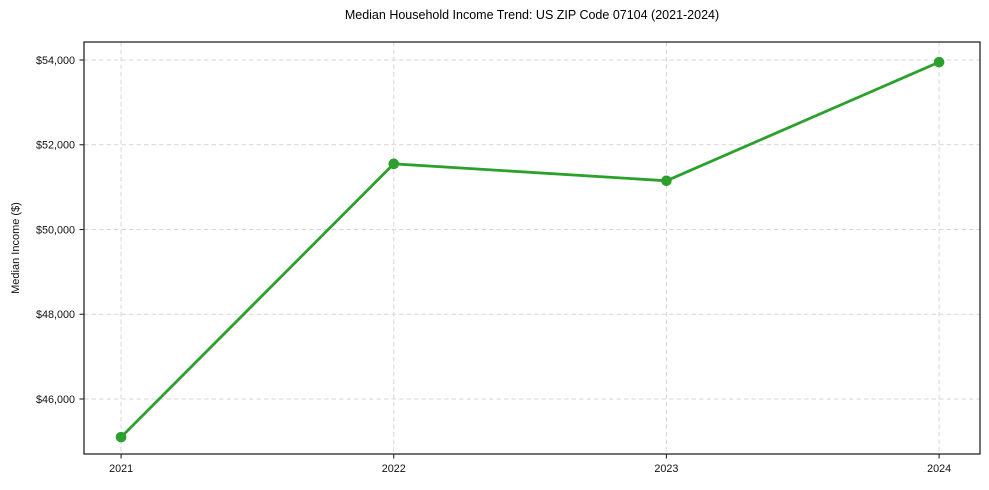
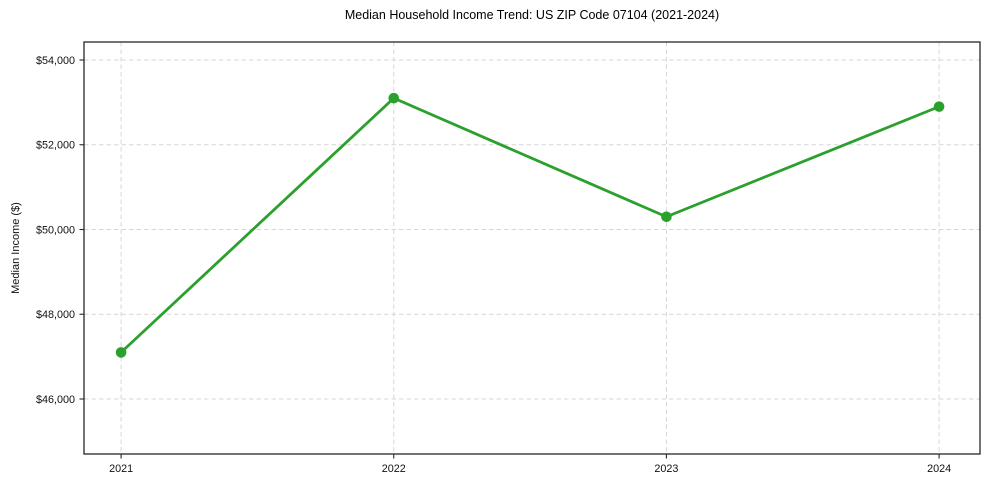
2021: $45100 -> $47100
2022: $51600 -> $53100
2023: $51200 -> $50300
2024: $54000 -> $52900
